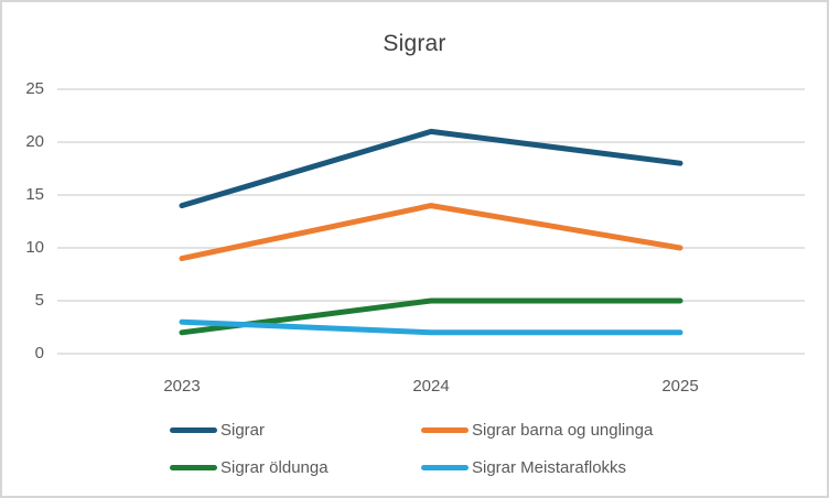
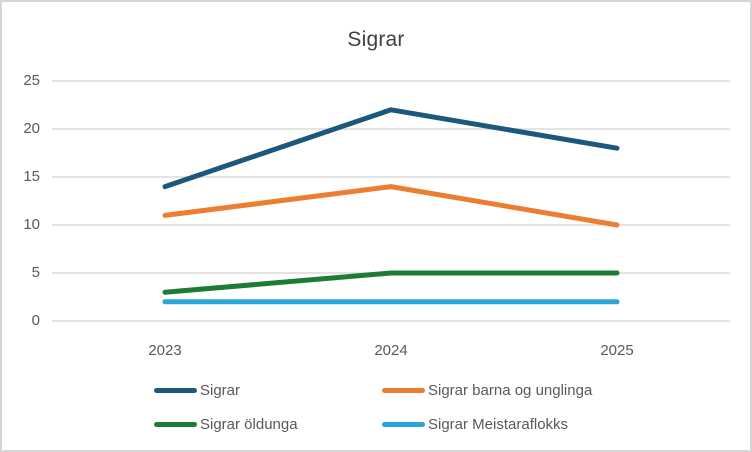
Sigrar barna og unglinga/2023: 9 -> 11
Sigrar öldunga/2023: 2 -> 3
Sigrar Meistaraflokks/2023: 3 -> 2
Sigrar/2024: 21 -> 22
